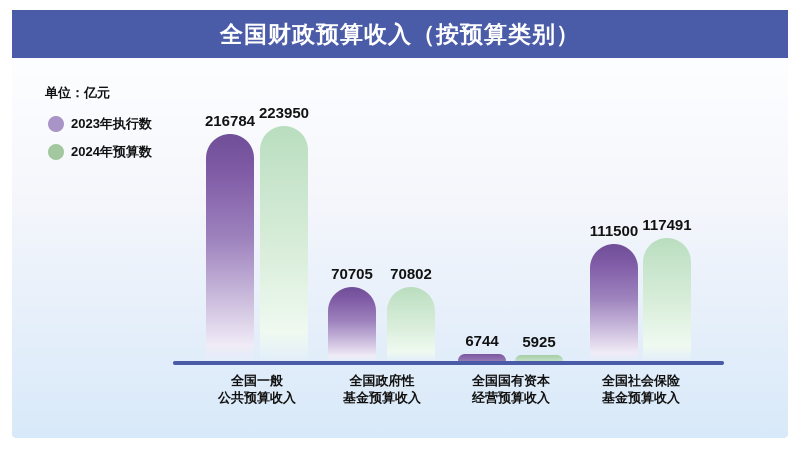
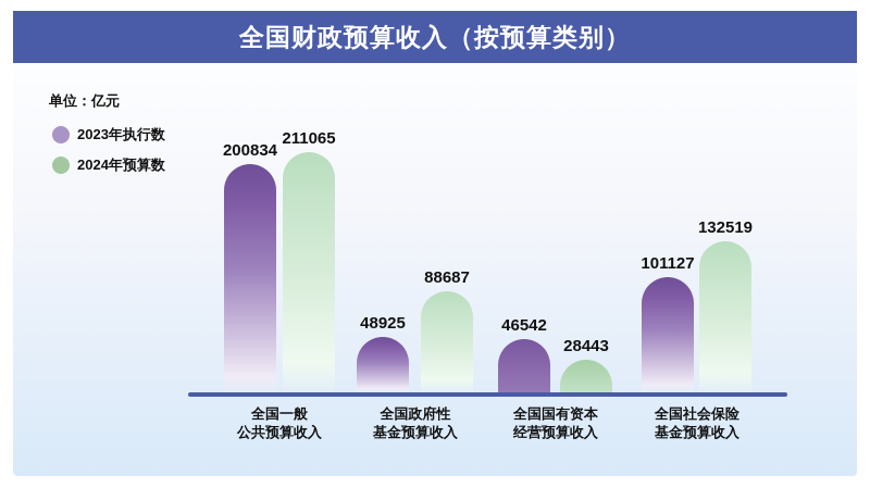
2023年执行数/全国一般公共预算收入: 216784 -> 200834
2024年预算数/全国一般公共预算收入: 223950 -> 211065
2023年执行数/全国政府性基金预算收入: 70705 -> 48925
2024年预算数/全国政府性基金预算收入: 70802 -> 88687
2023年执行数/全国国有资本经营预算收入: 6744 -> 46542
2024年预算数/全国国有资本经营预算收入: 5925 -> 28443
2023年执行数/全国社会保险基金预算收入: 111500 -> 101127
2024年预算数/全国社会保险基金预算收入: 117491 -> 132519
